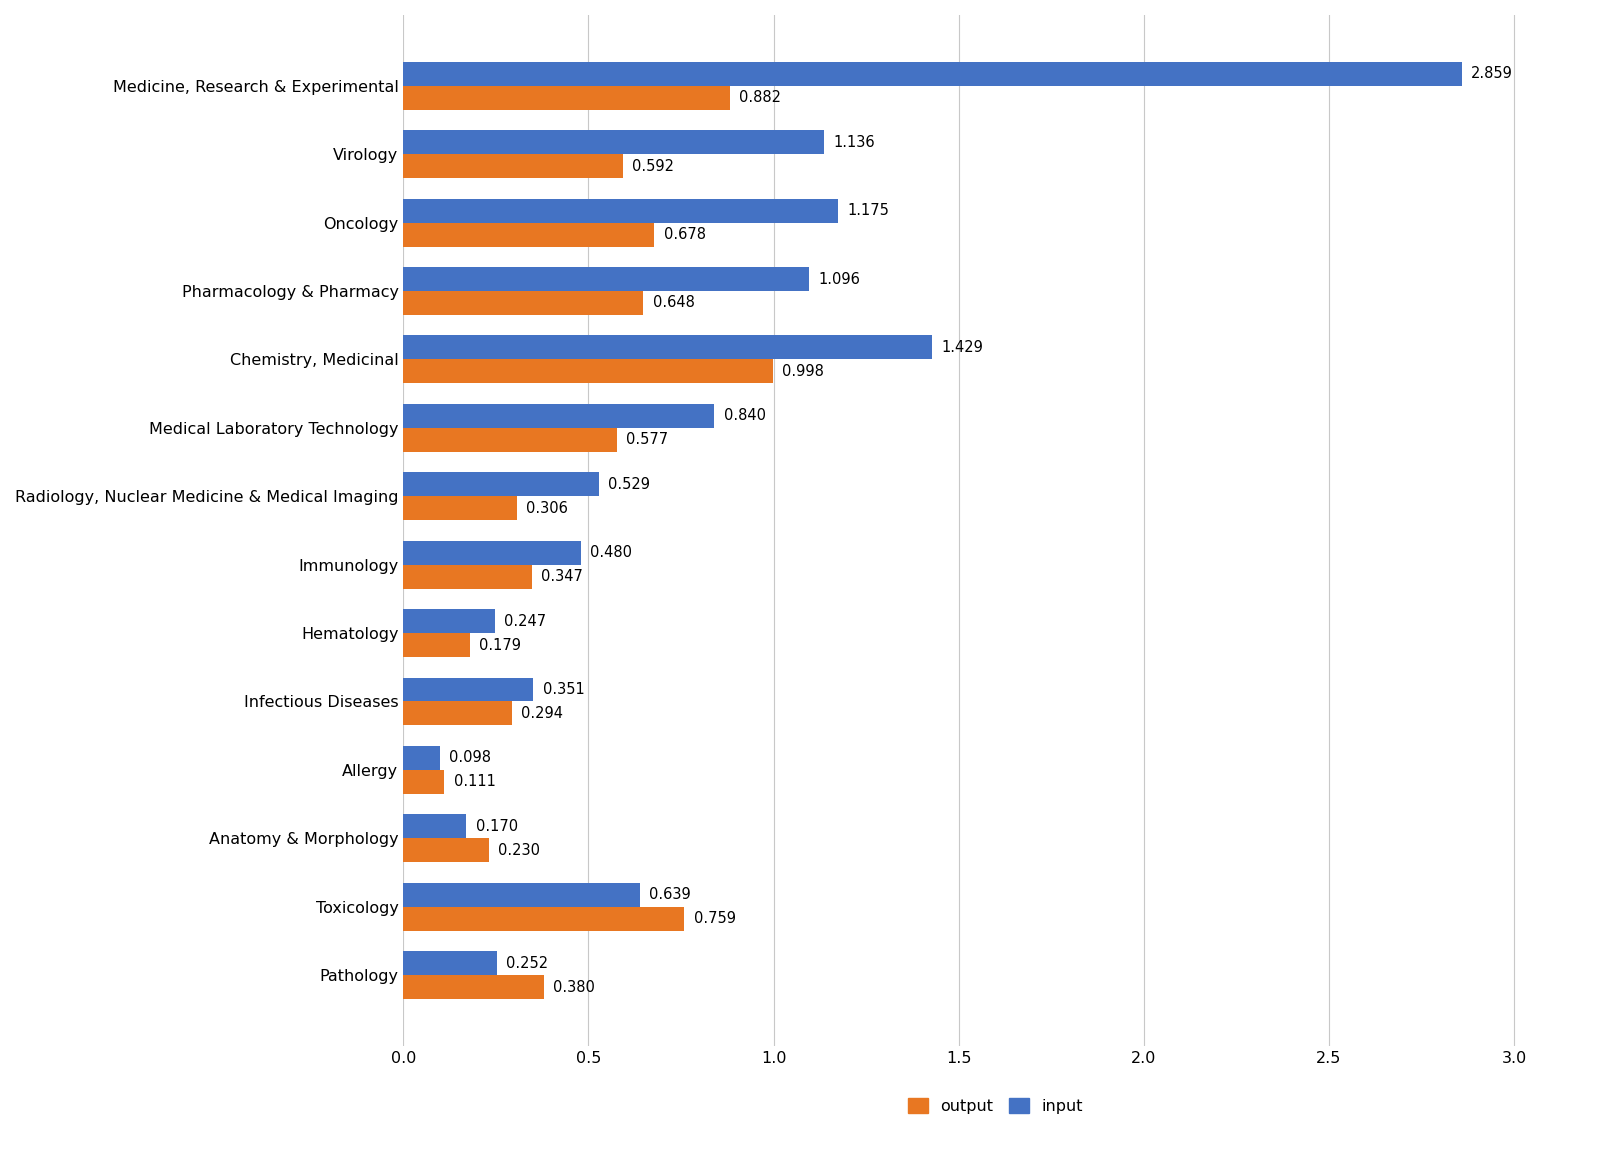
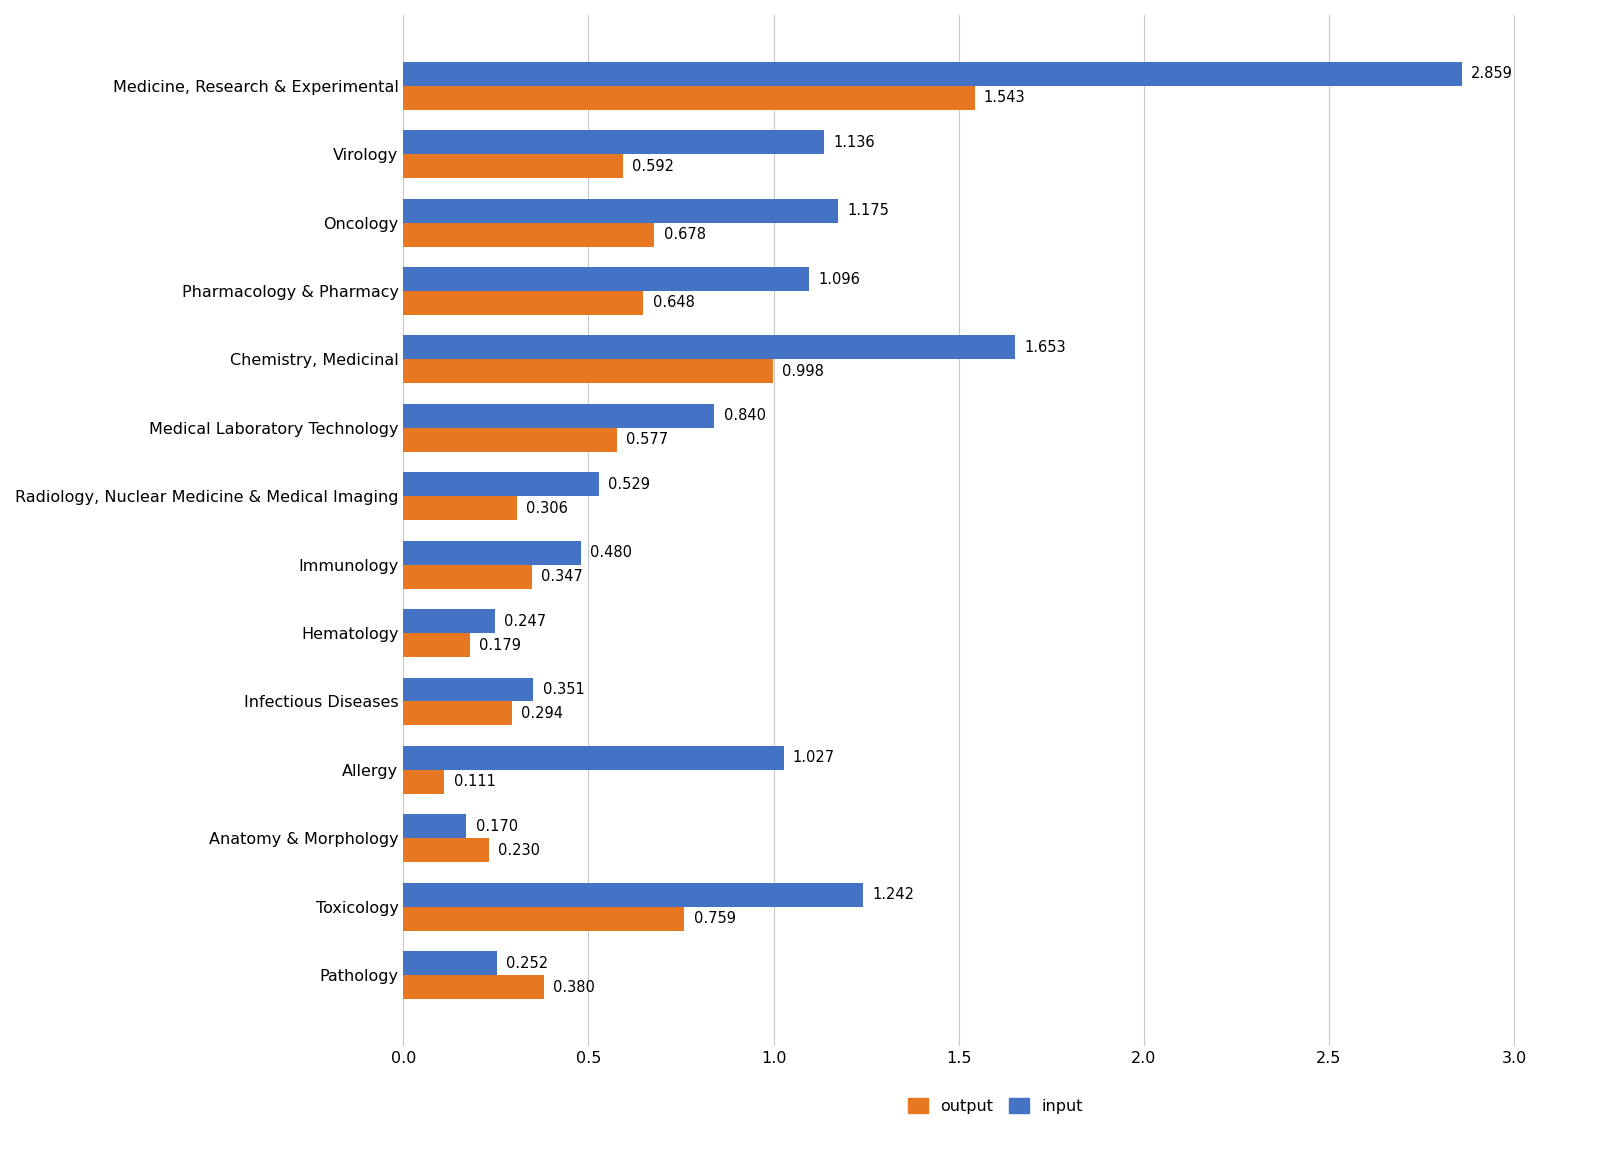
output/Medicine, Research & Experimental: 0.882 -> 1.543
input/Chemistry, Medicinal: 1.429 -> 1.653
input/Allergy: 0.098 -> 1.027
input/Toxicology: 0.639 -> 1.242
